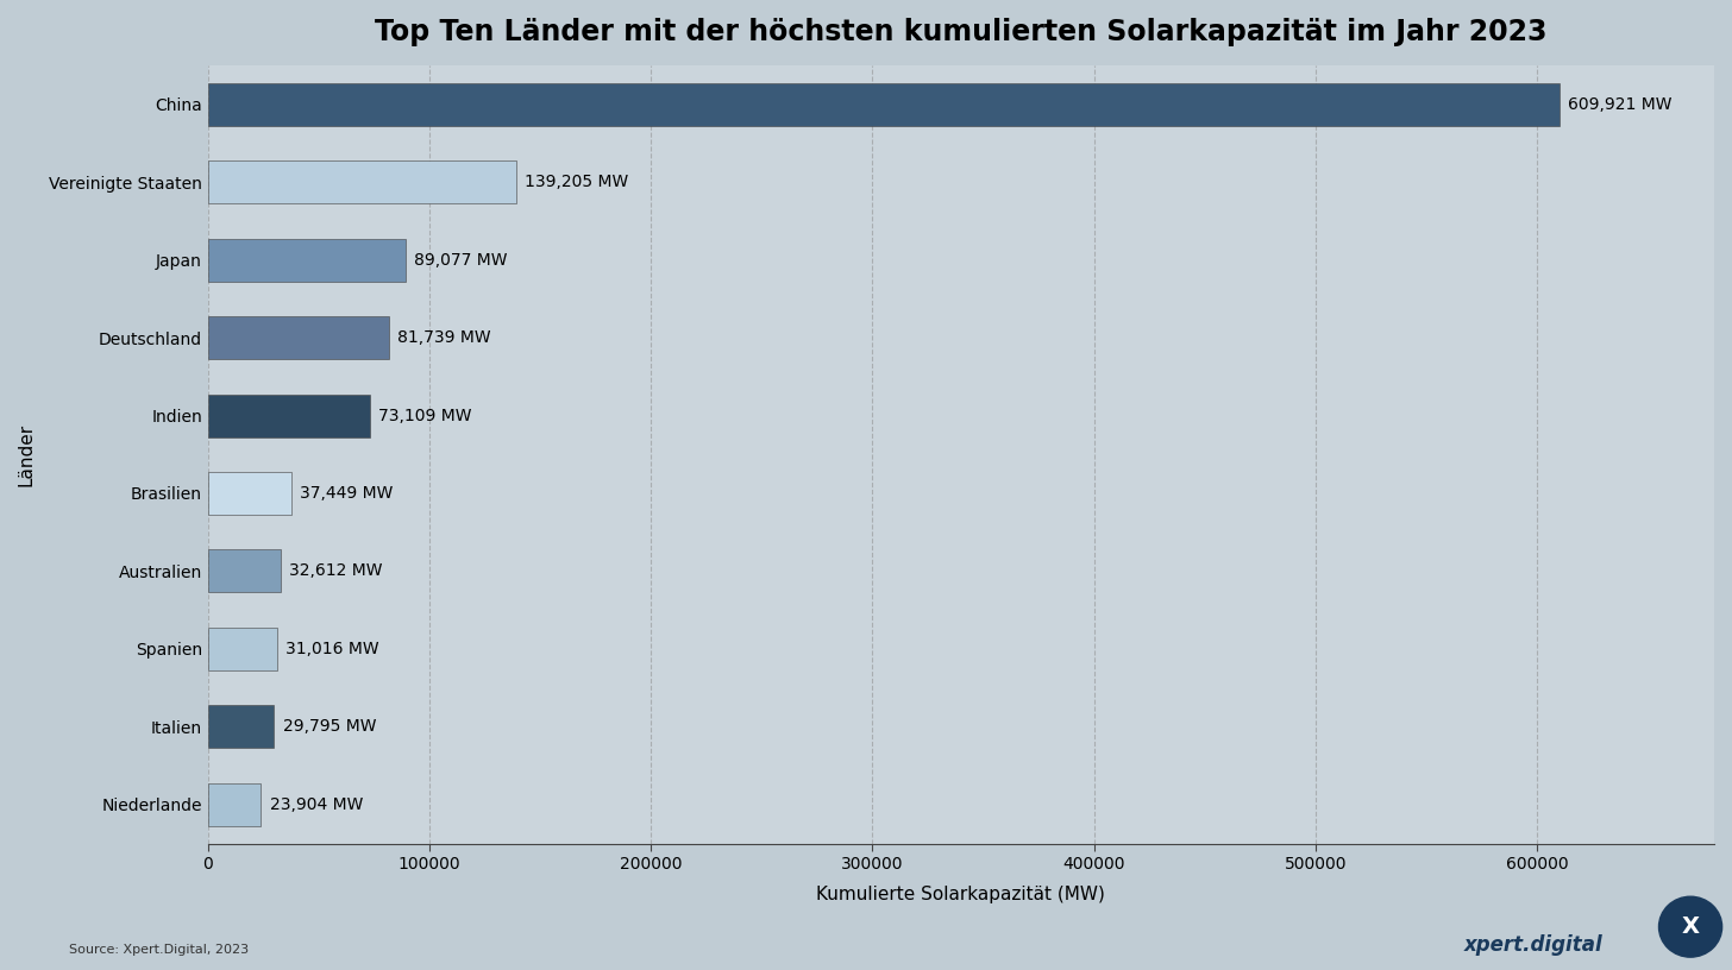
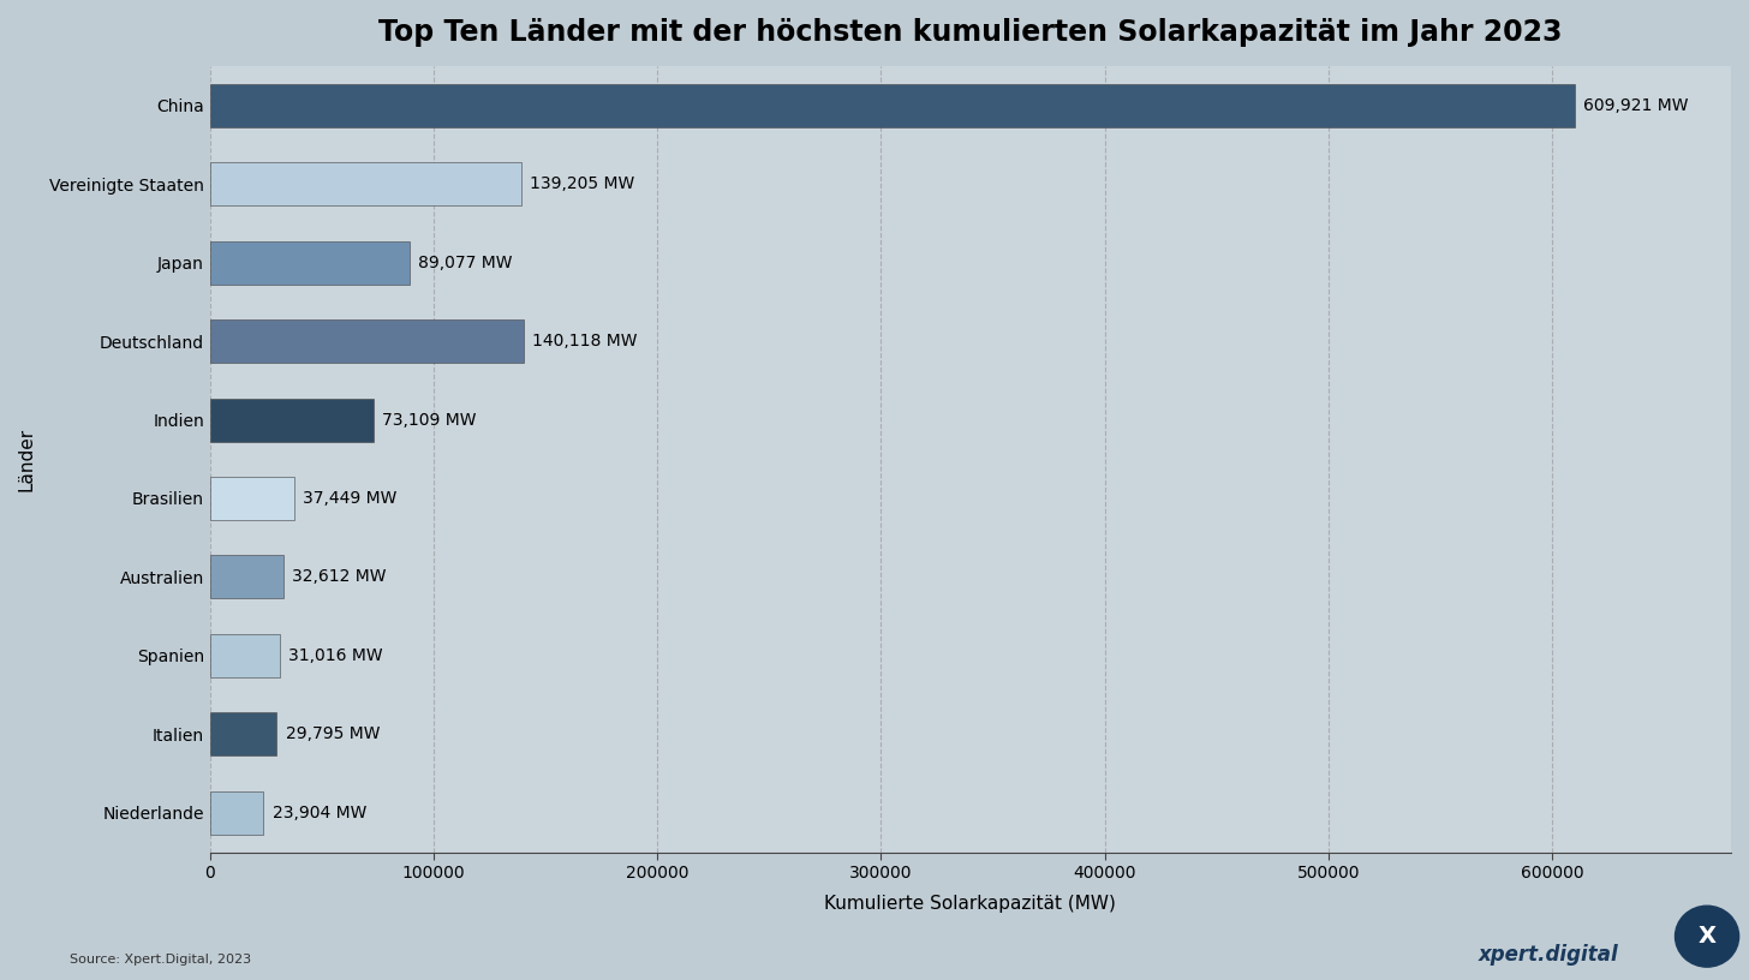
Deutschland: 81,739 -> 140,118
